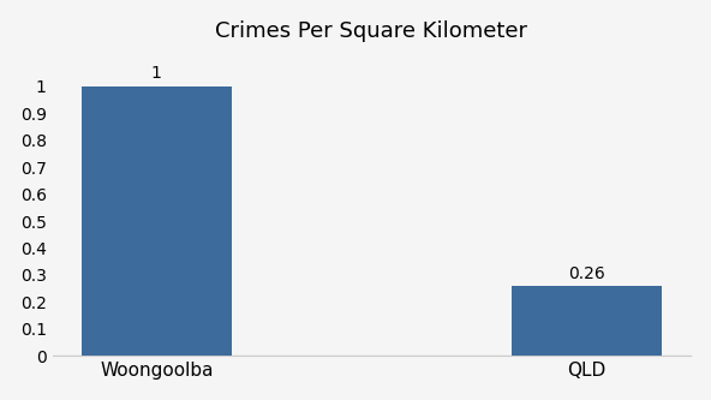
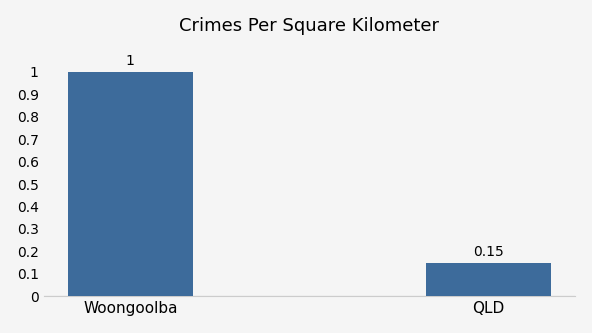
QLD: 0.26 -> 0.15
